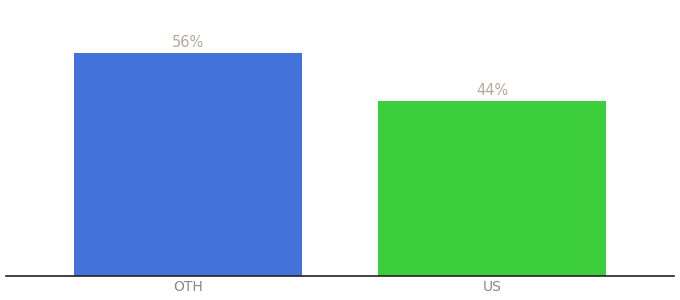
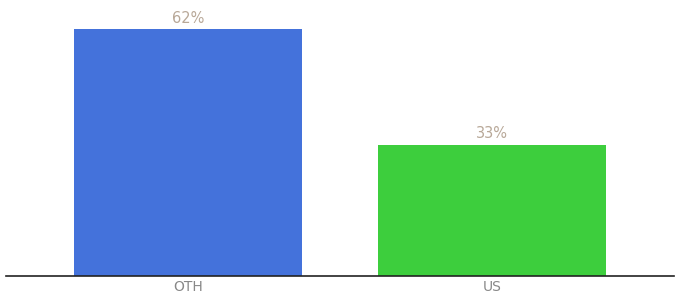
OTH: 56% -> 62%
US: 44% -> 33%
